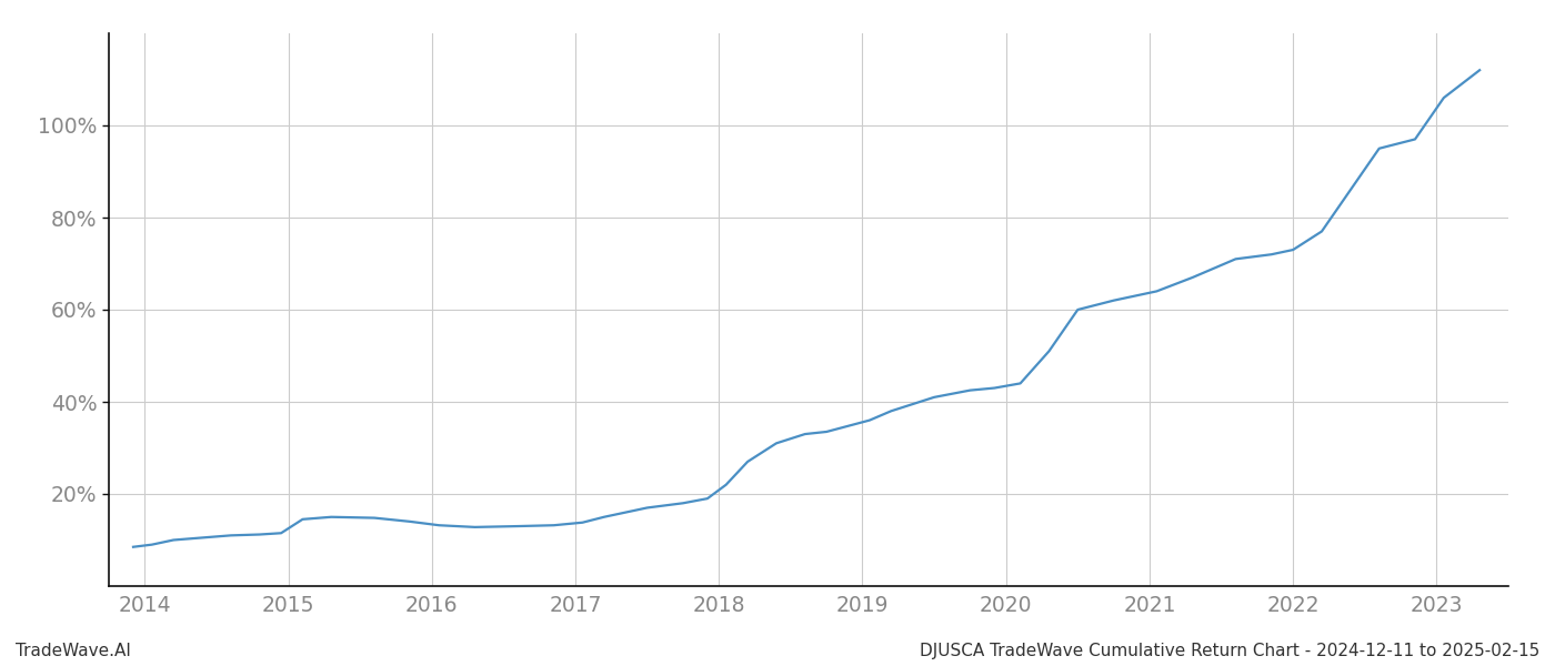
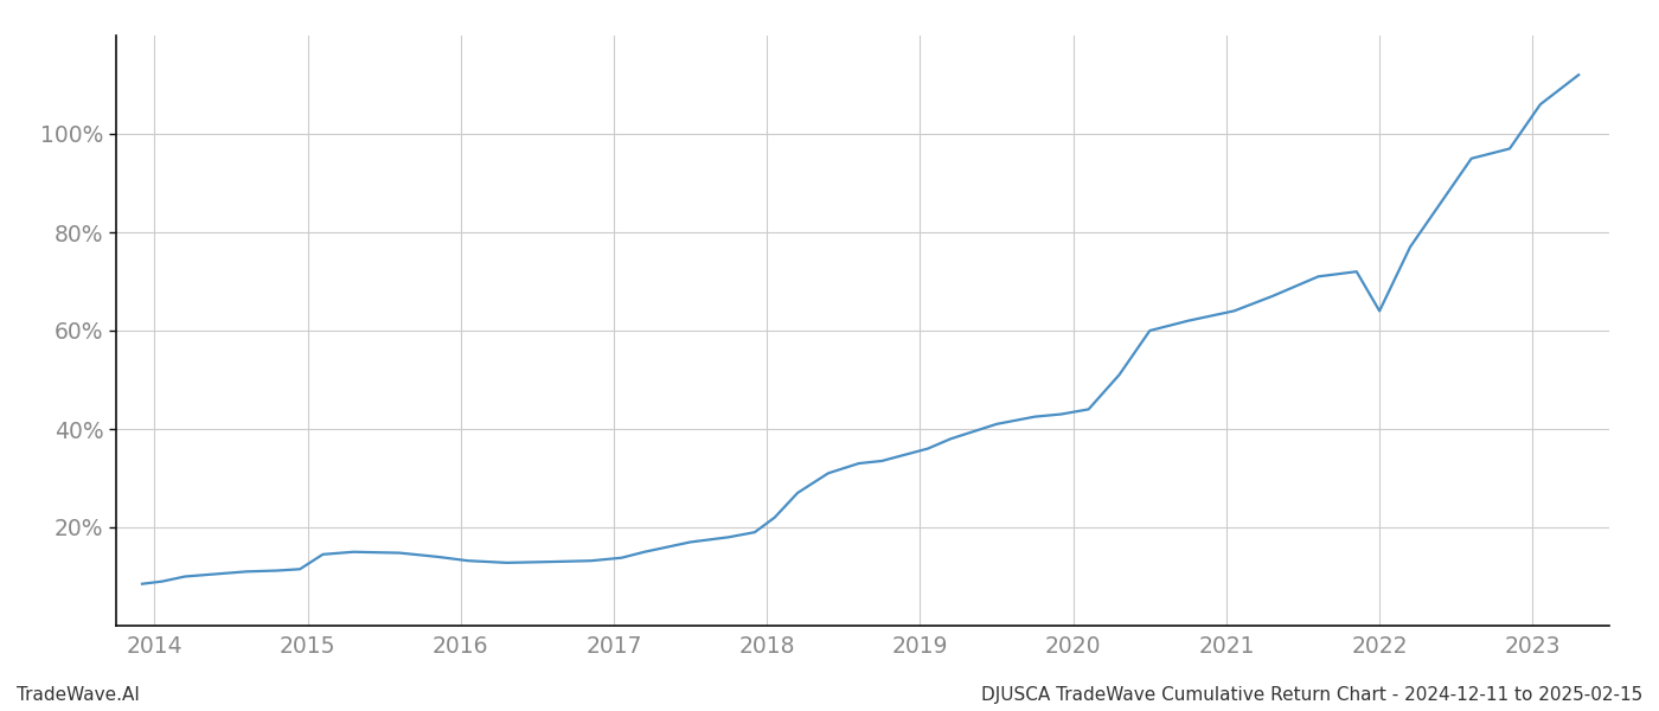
2022: 73.0% -> 64.0%
